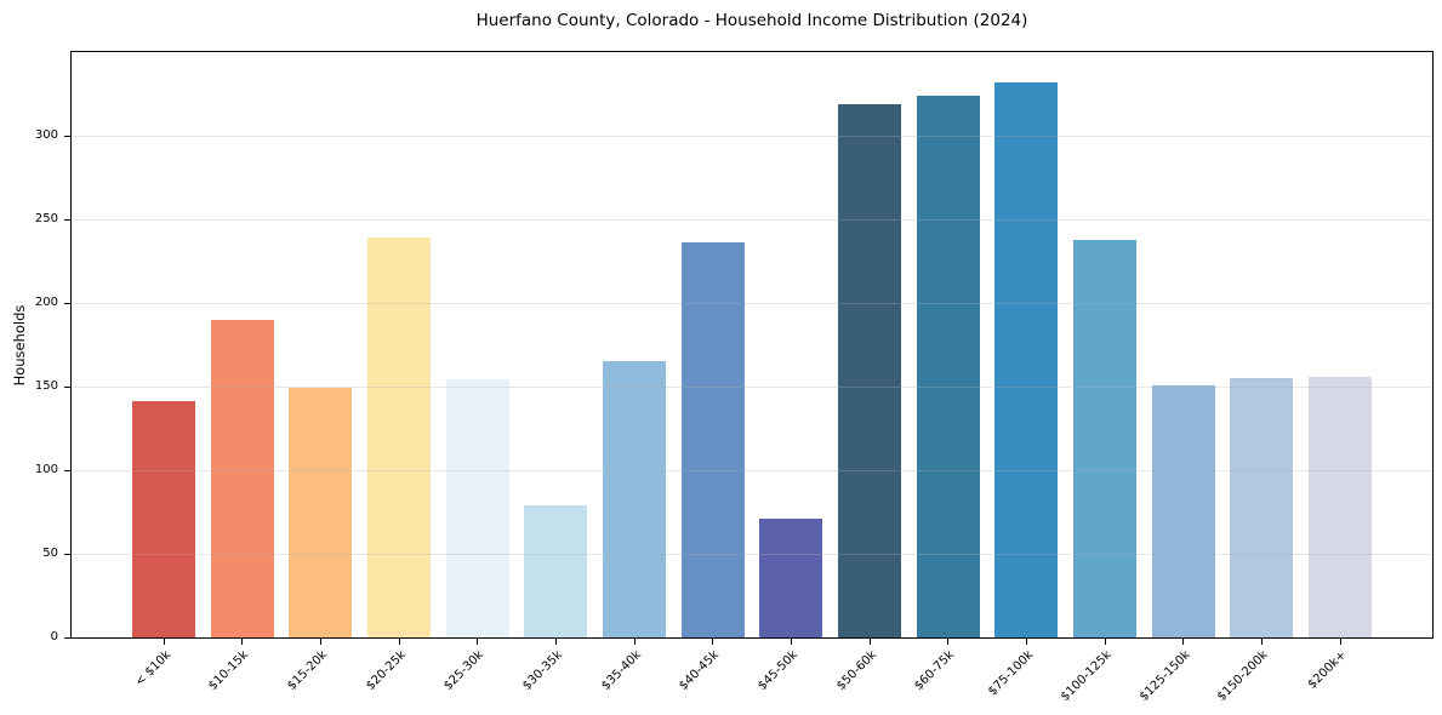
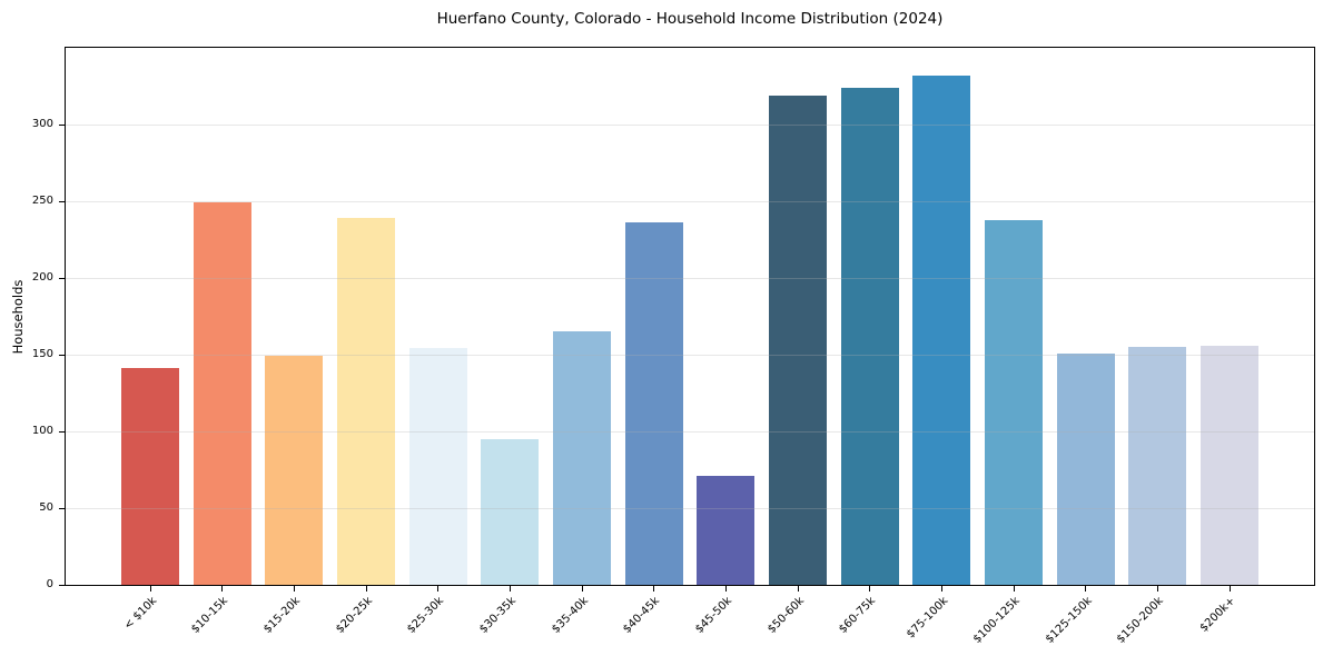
$10-15k: 190 -> 249
$30-35k: 79 -> 95
